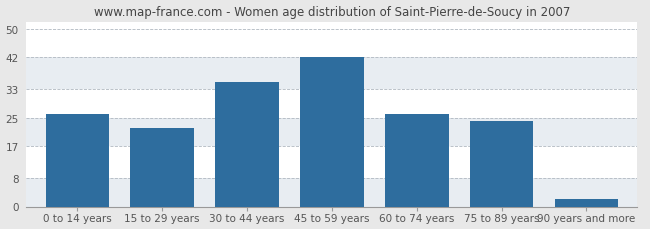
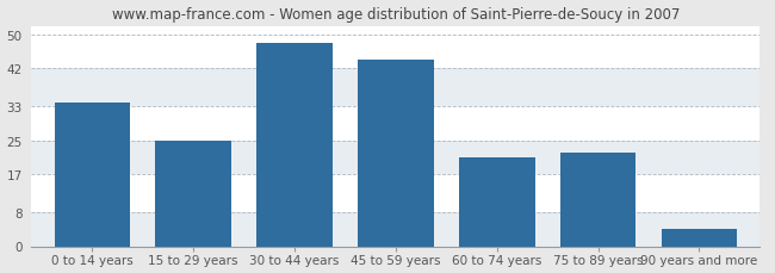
0 to 14 years: 26 -> 34
15 to 29 years: 22 -> 25
30 to 44 years: 35 -> 48
45 to 59 years: 42 -> 44
60 to 74 years: 26 -> 21
75 to 89 years: 24 -> 22
90 years and more: 2 -> 4
